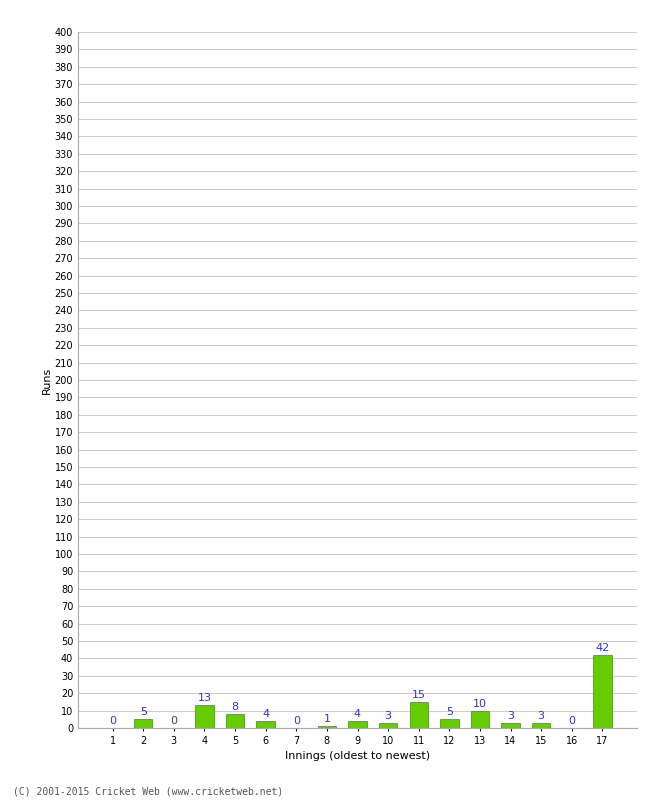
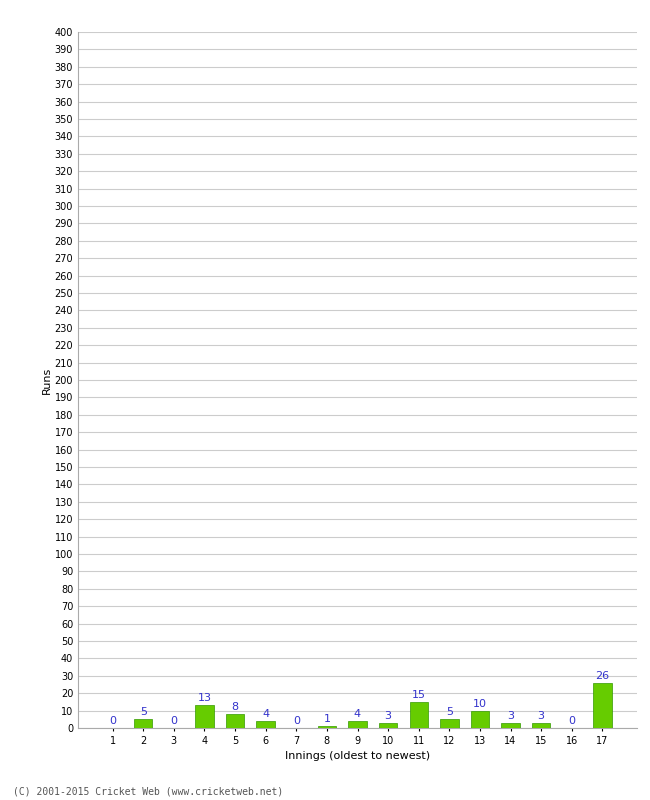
17: 42 -> 26
